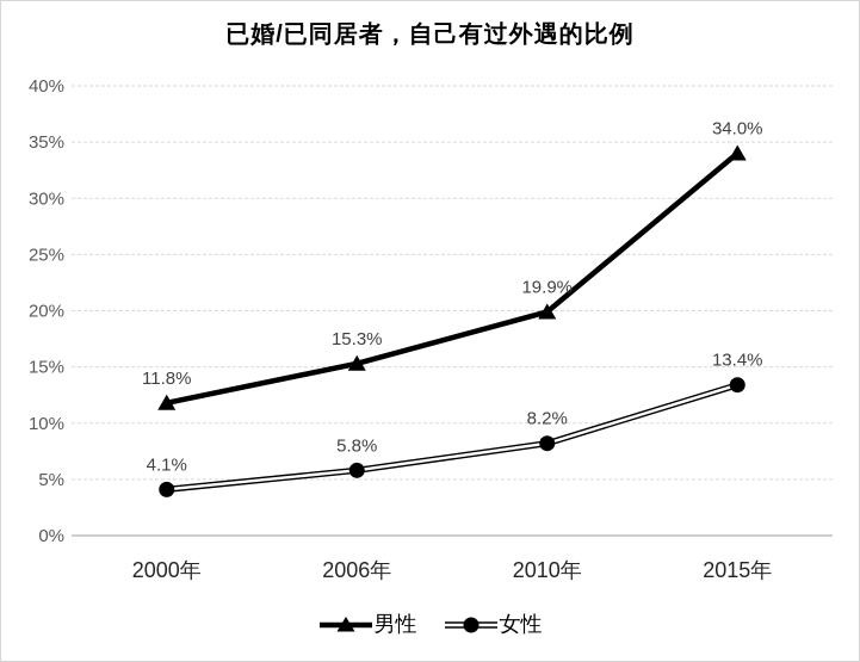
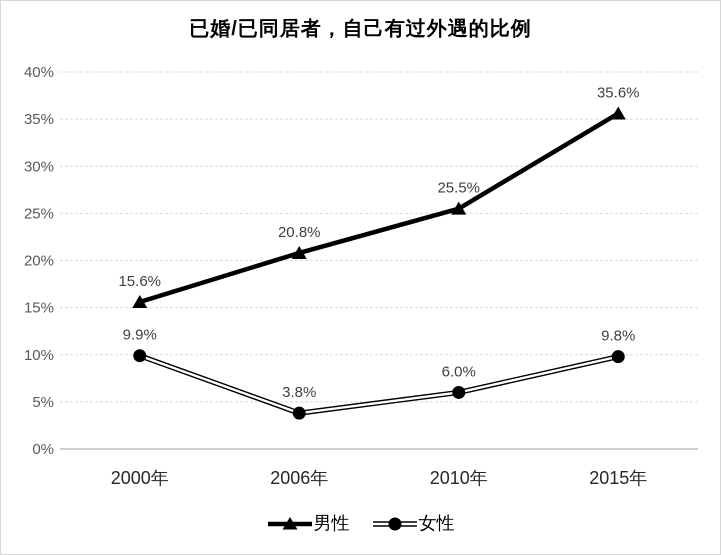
男性/2000年: 11.8% -> 15.6%
女性/2000年: 4.1% -> 9.9%
男性/2006年: 15.3% -> 20.8%
女性/2006年: 5.8% -> 3.8%
男性/2010年: 19.9% -> 25.5%
女性/2010年: 8.2% -> 6.0%
男性/2015年: 34.0% -> 35.6%
女性/2015年: 13.4% -> 9.8%
